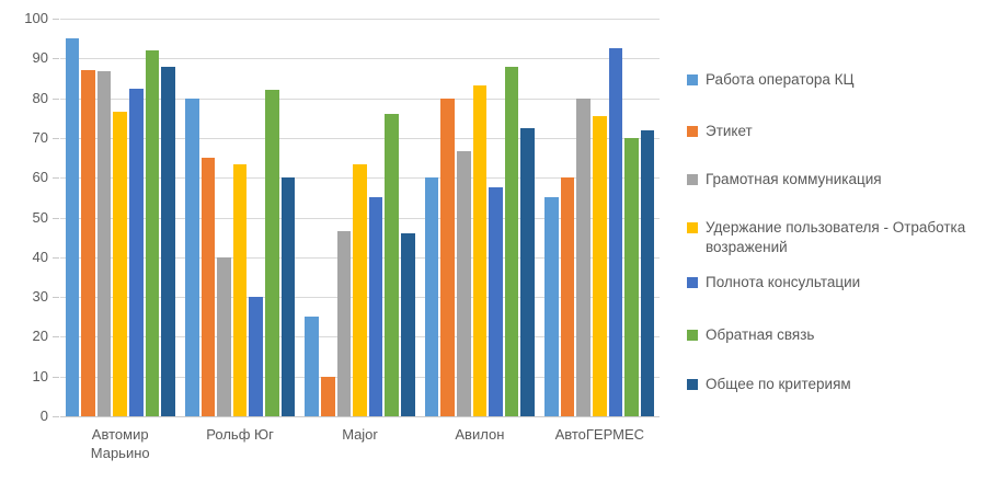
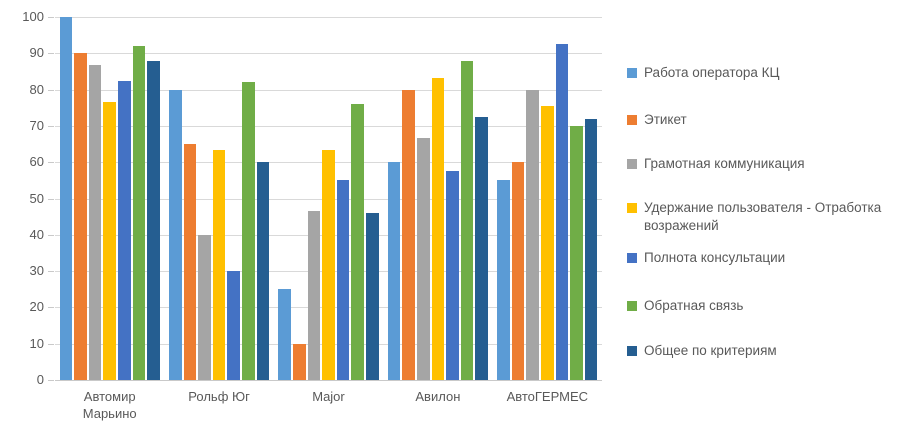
Работа оператора КЦ/Автомир Марьино: 95 -> 100
Этикет/Автомир Марьино: 87 -> 90
